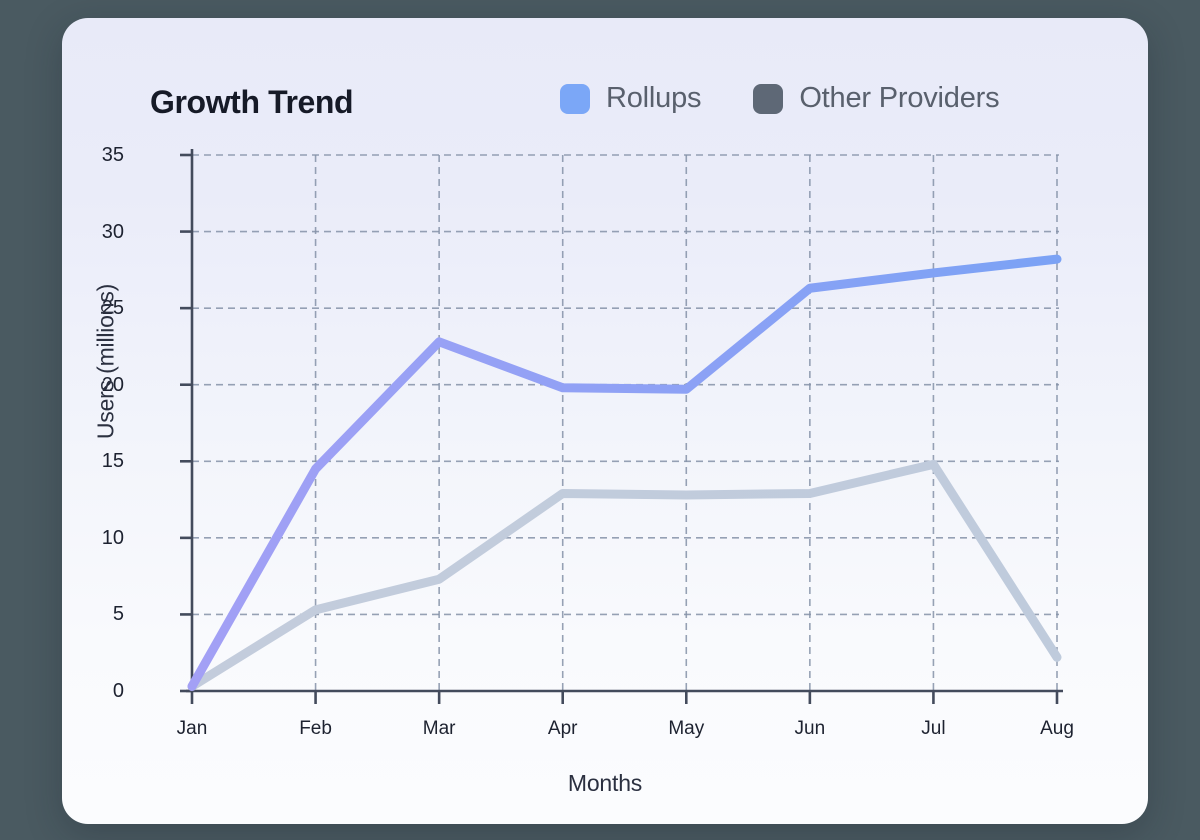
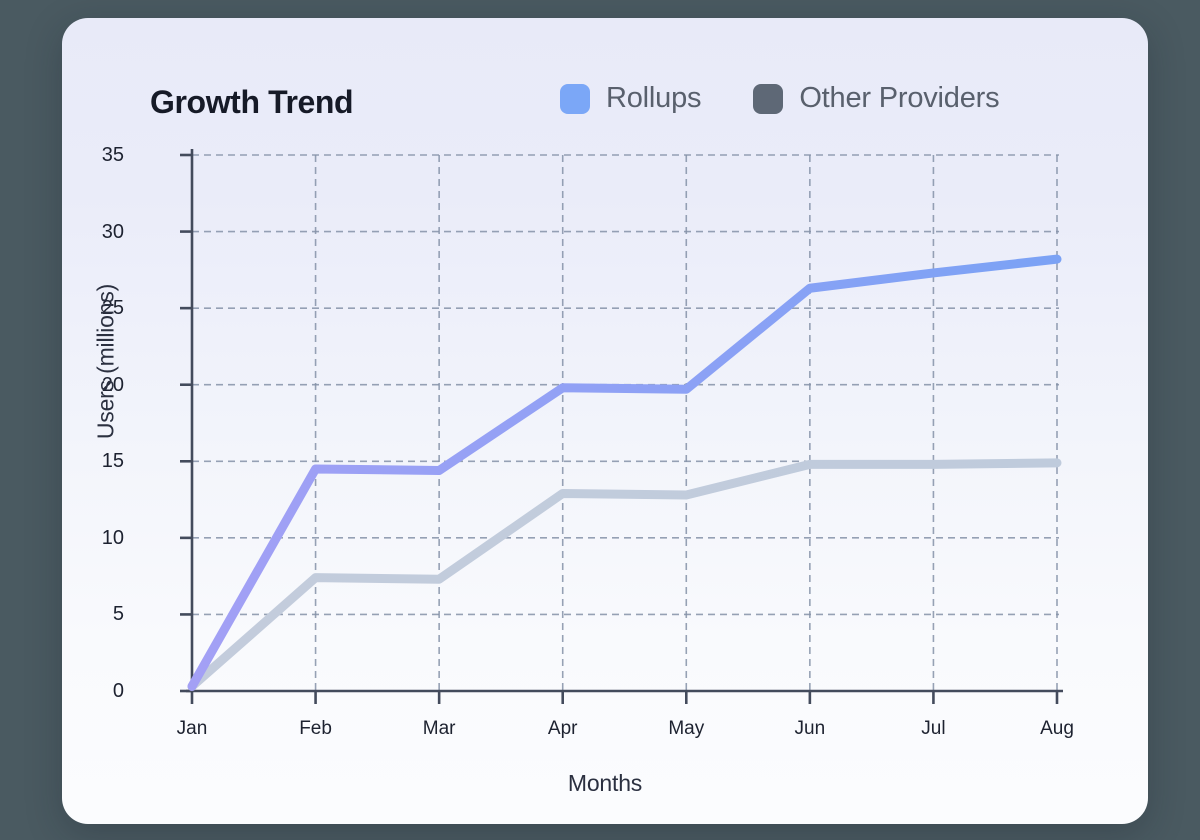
Other Providers/Feb: 5.3 -> 7.4
Rollups/Mar: 22.8 -> 14.4
Other Providers/Jun: 12.9 -> 14.8
Other Providers/Aug: 2.2 -> 14.9
